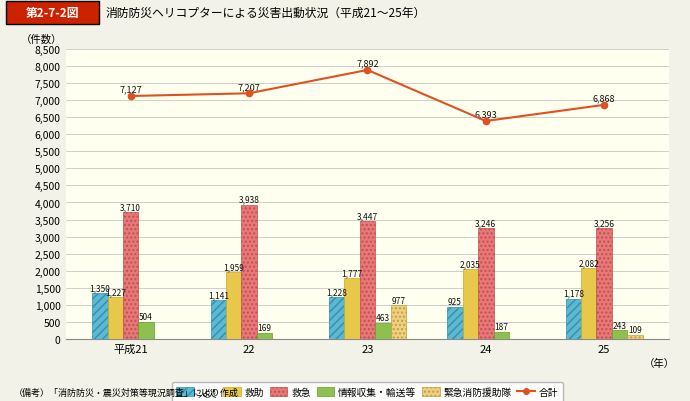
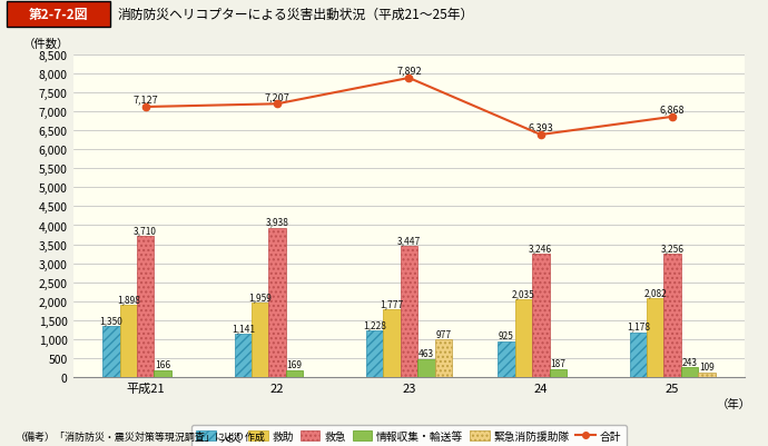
救助/平成21: 1,227 -> 1,898
情報収集・輸送等/平成21: 504 -> 166
